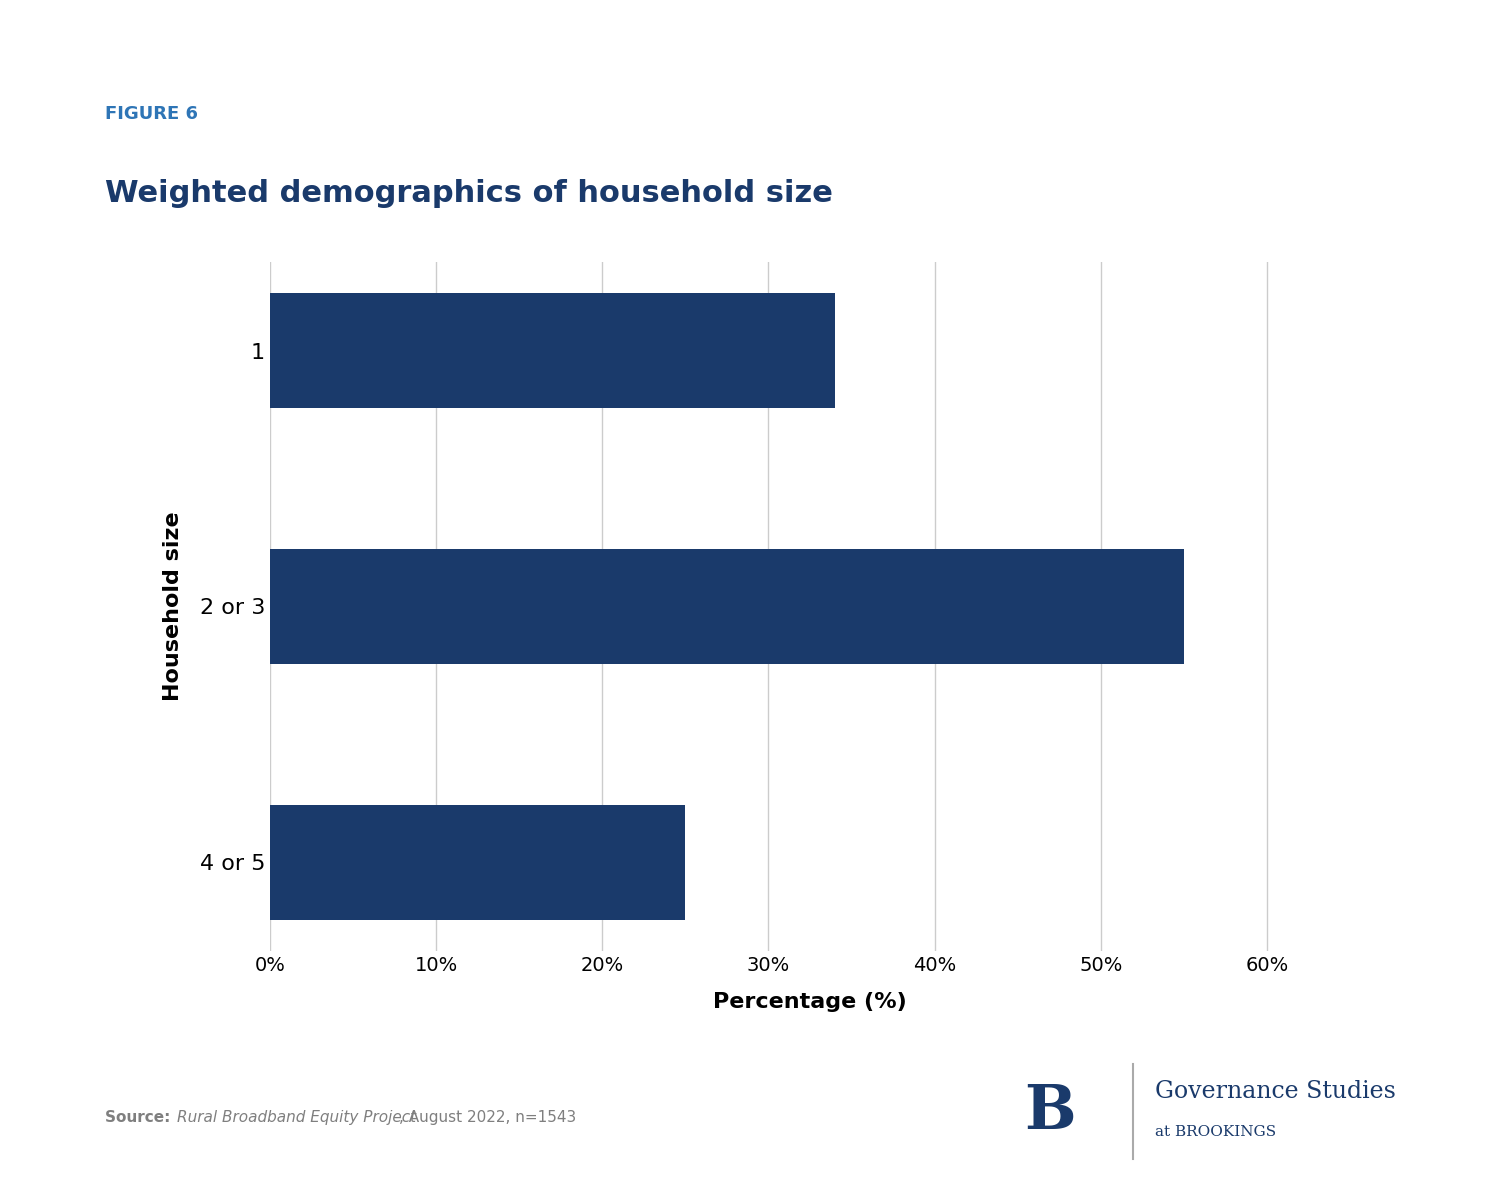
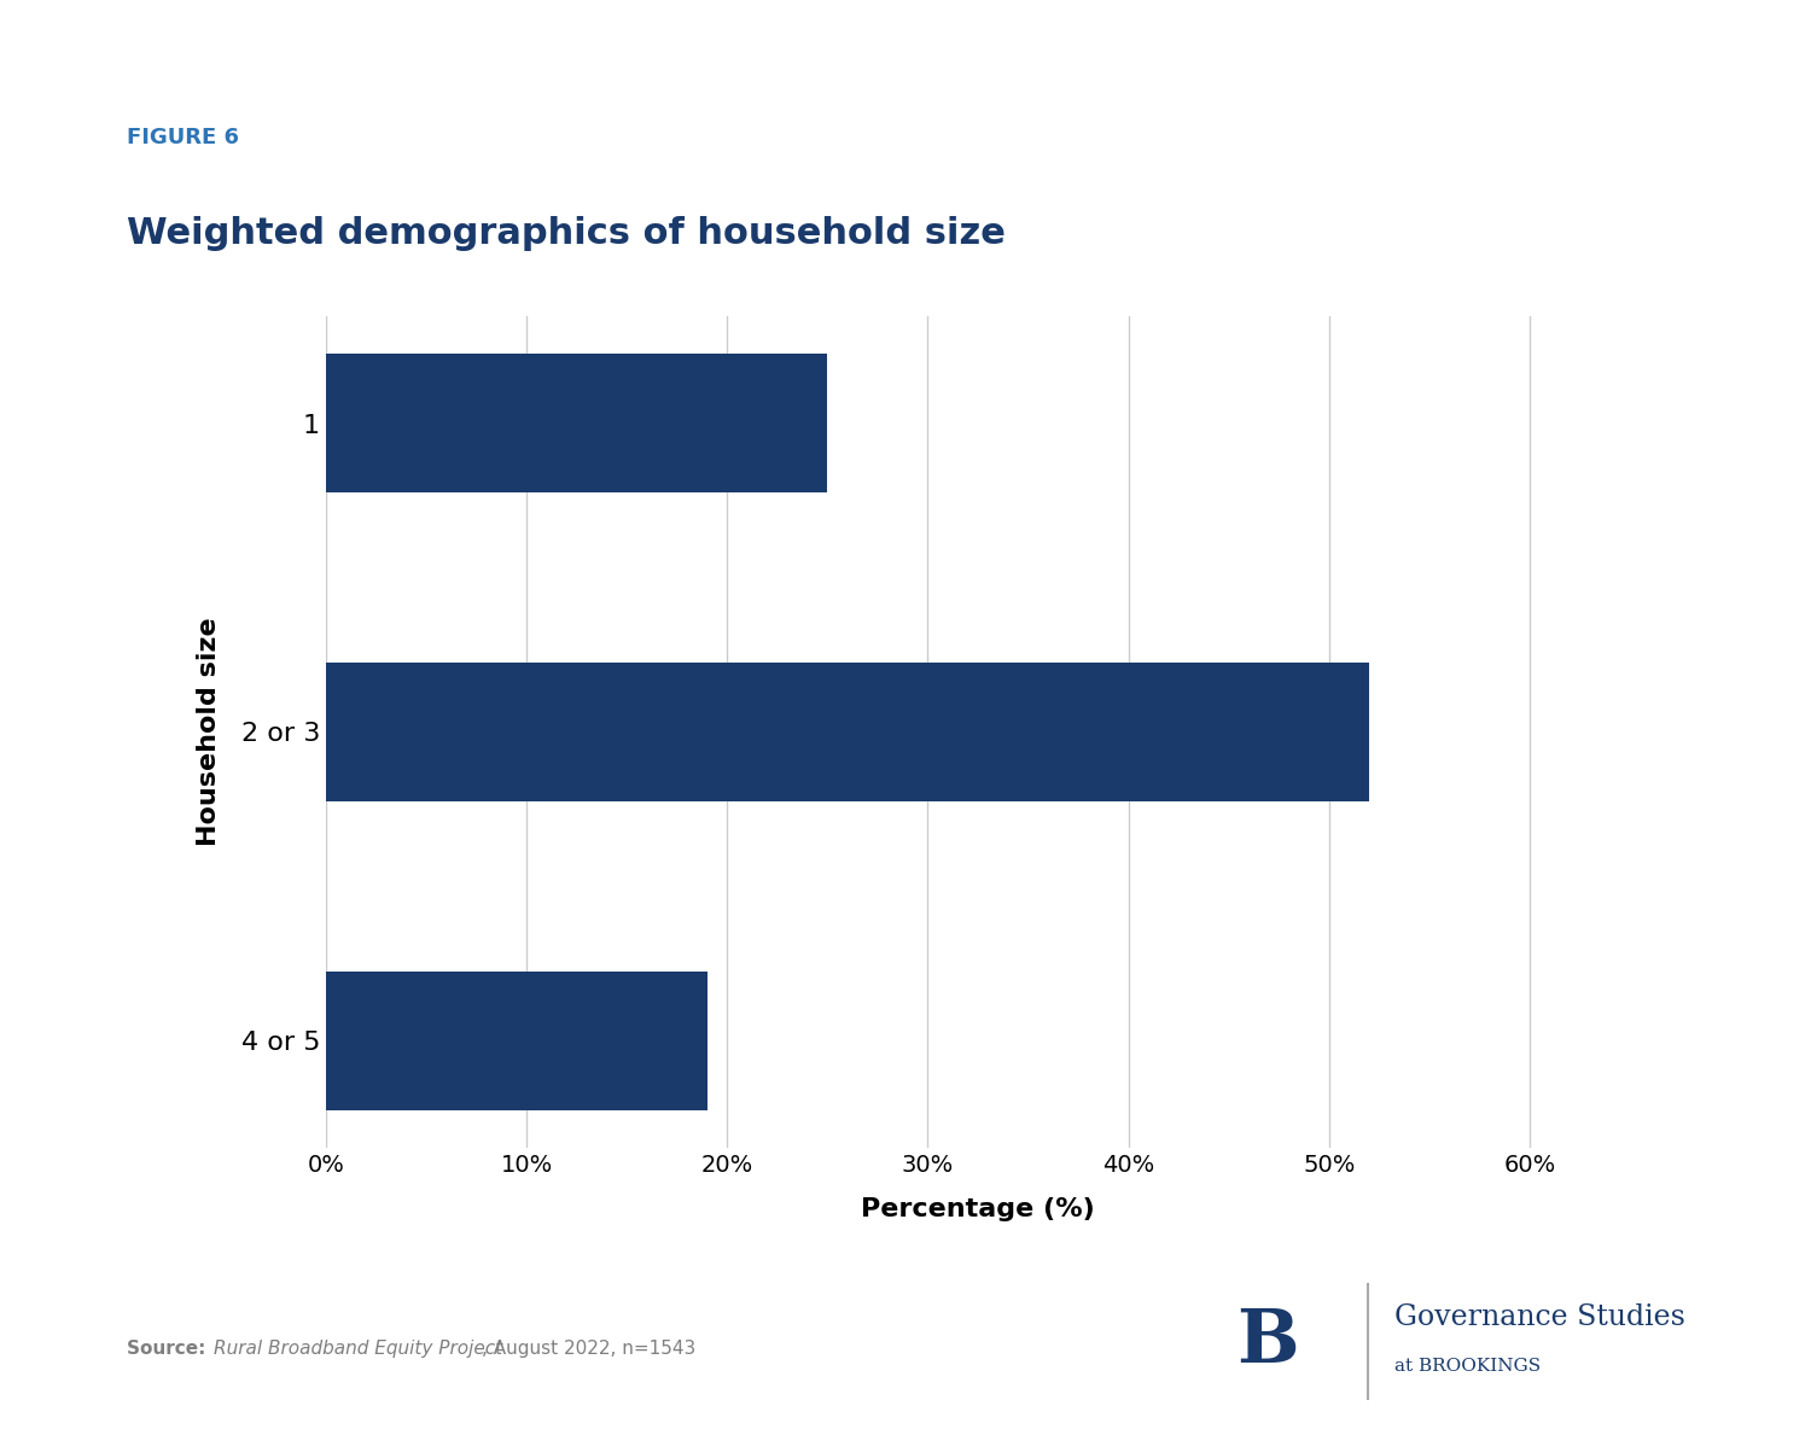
1: 34% -> 25%
2 or 3: 55% -> 52%
4 or 5: 25% -> 19%
